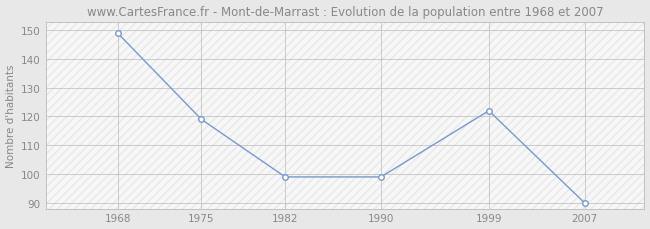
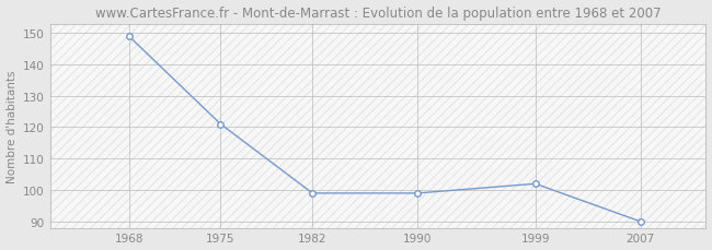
1975: 119 -> 121
1999: 122 -> 102
